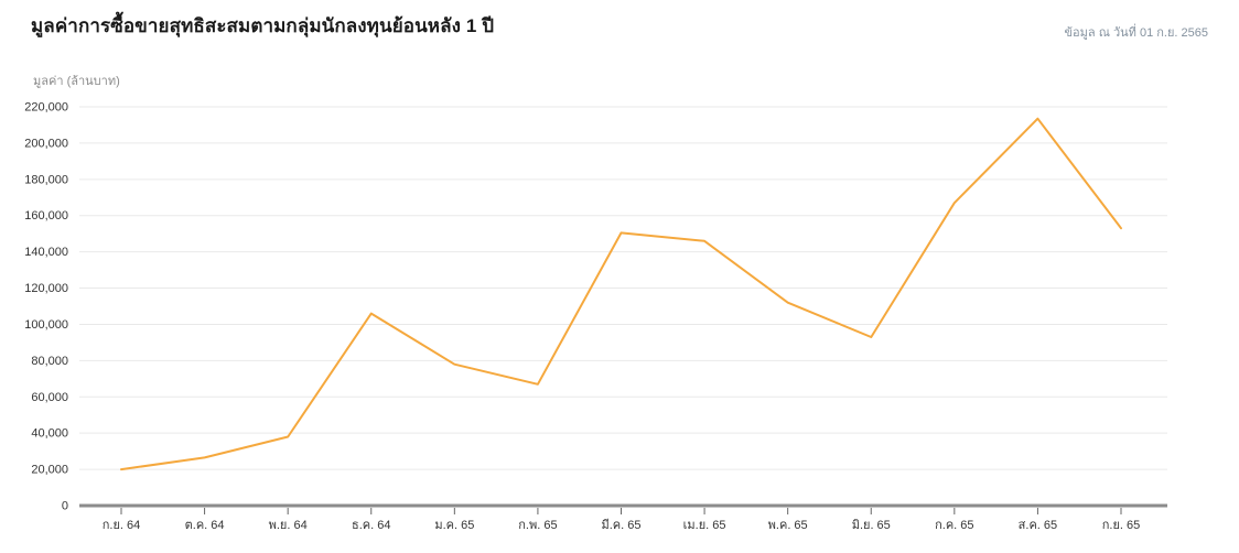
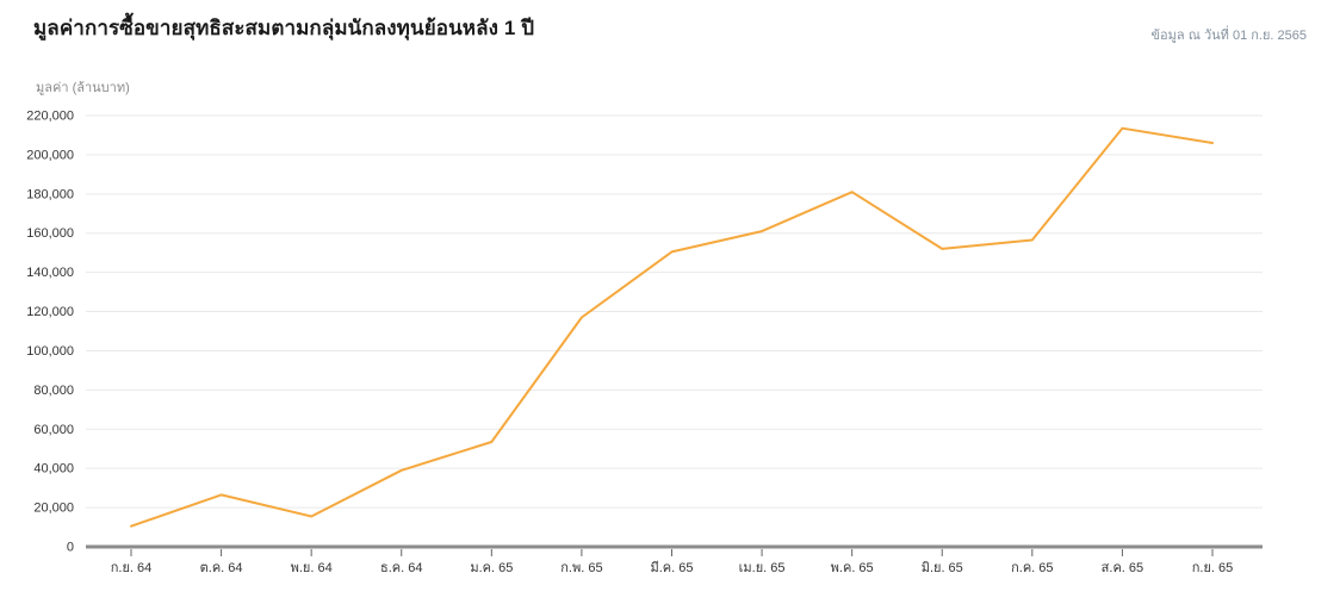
ก.ย. 64: 20000 -> 10000
พ.ย. 64: 38000 -> 16000
ธ.ค. 64: 106000 -> 39000
ม.ค. 65: 78000 -> 54000
ก.พ. 65: 67000 -> 117000
เม.ย. 65: 146000 -> 161000
พ.ค. 65: 112000 -> 181000
มิ.ย. 65: 93000 -> 152000
ก.ค. 65: 167000 -> 156000
ก.ย. 65: 153000 -> 206000
